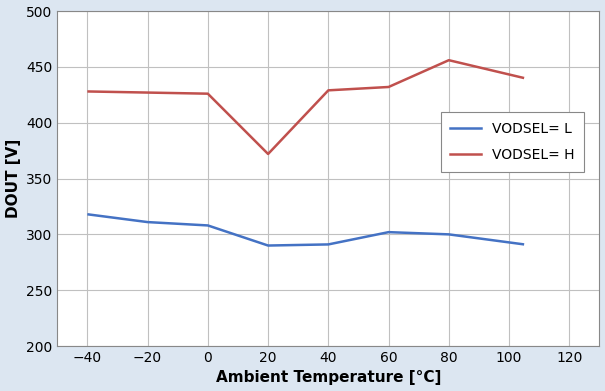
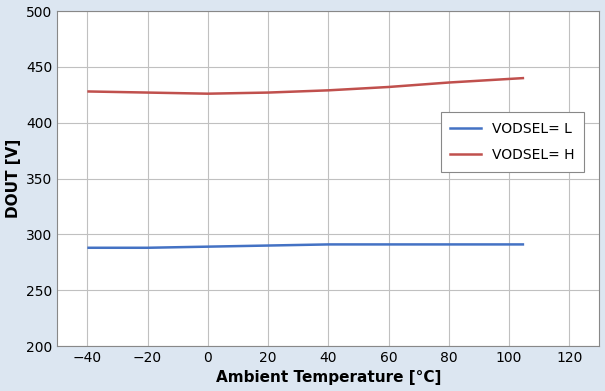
VODSEL= L/−40: 318 -> 288
VODSEL= L/−20: 311 -> 288
VODSEL= L/0: 308 -> 289
VODSEL= H/20: 372 -> 427
VODSEL= L/60: 302 -> 291
VODSEL= L/80: 300 -> 291
VODSEL= H/80: 456 -> 436
